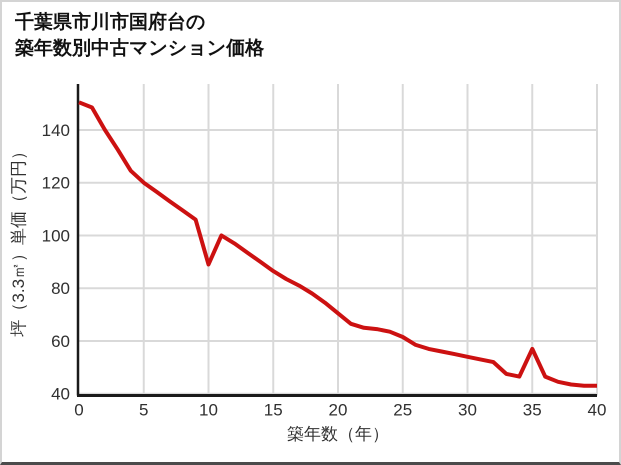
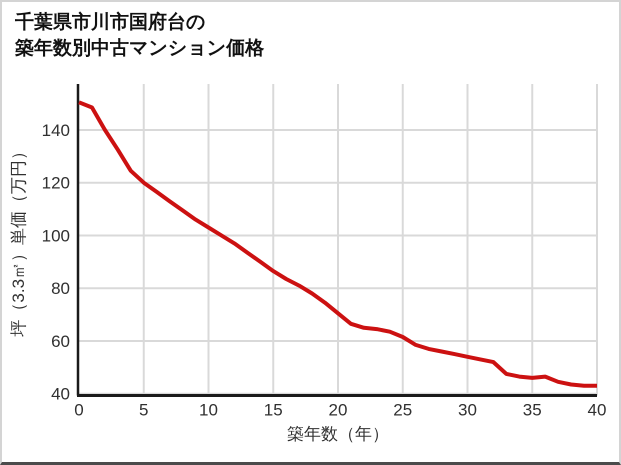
10: 89 -> 103
35: 57 -> 46
